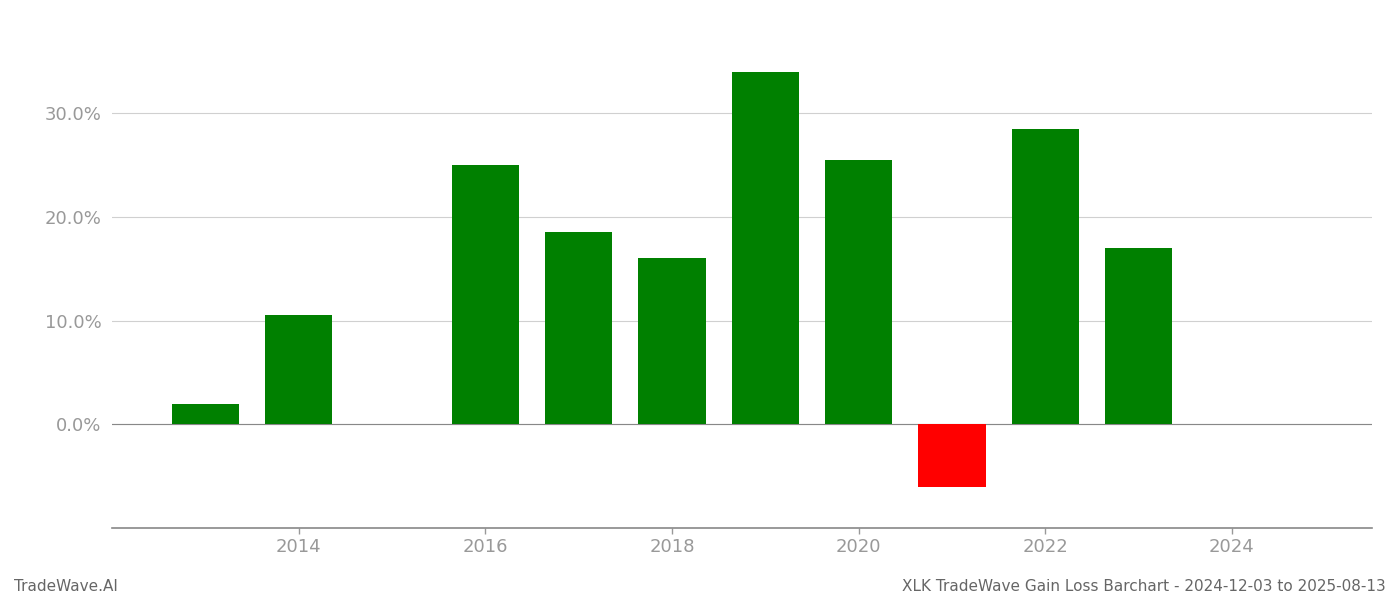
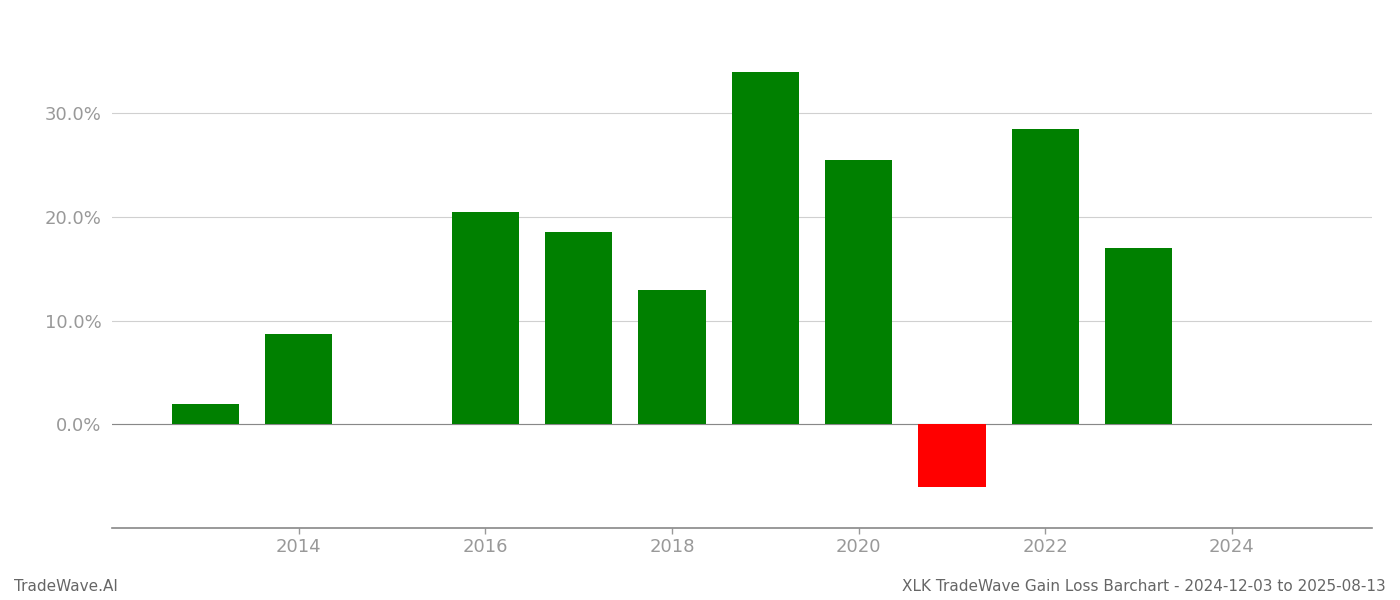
2014: 10.5% -> 8.7%
2016: 25.0% -> 20.5%
2018: 16.0% -> 12.9%
